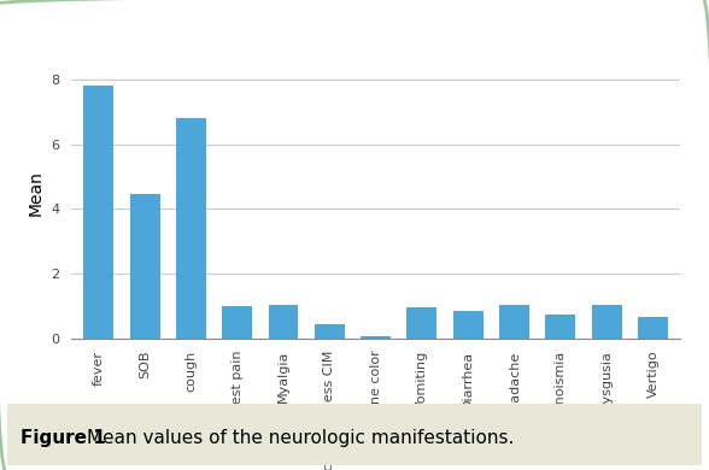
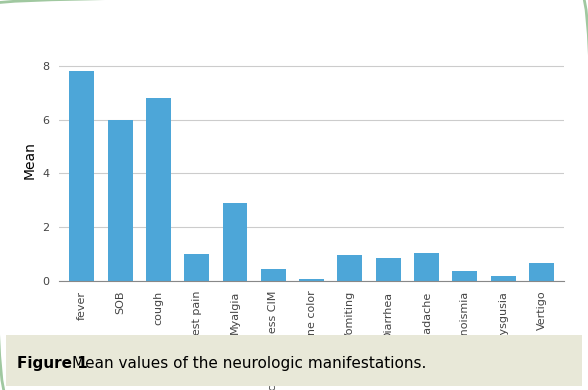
SOB: 4.45 -> 6.00
Myalgia: 1.05 -> 2.90
Anoismia: 0.75 -> 0.35
Dysgusia: 1.05 -> 0.18
